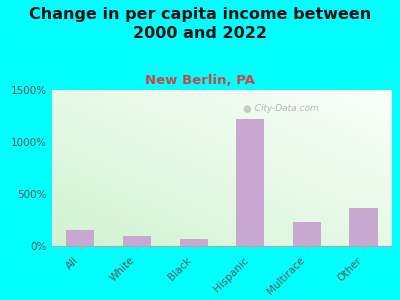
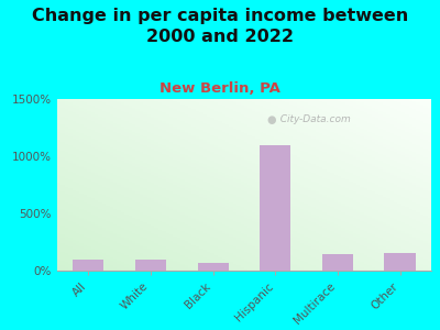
All: 150% -> 100%
Hispanic: 1220% -> 1100%
Multirace: 230% -> 150%
Other: 370% -> 150%
